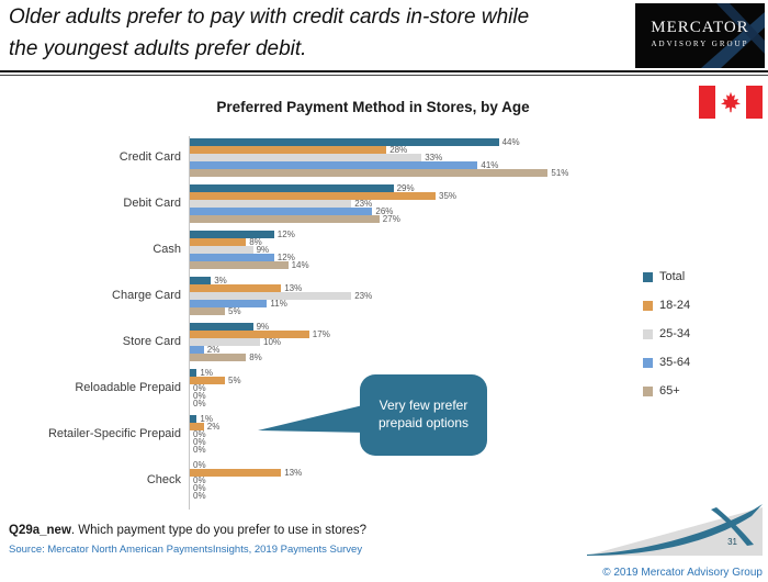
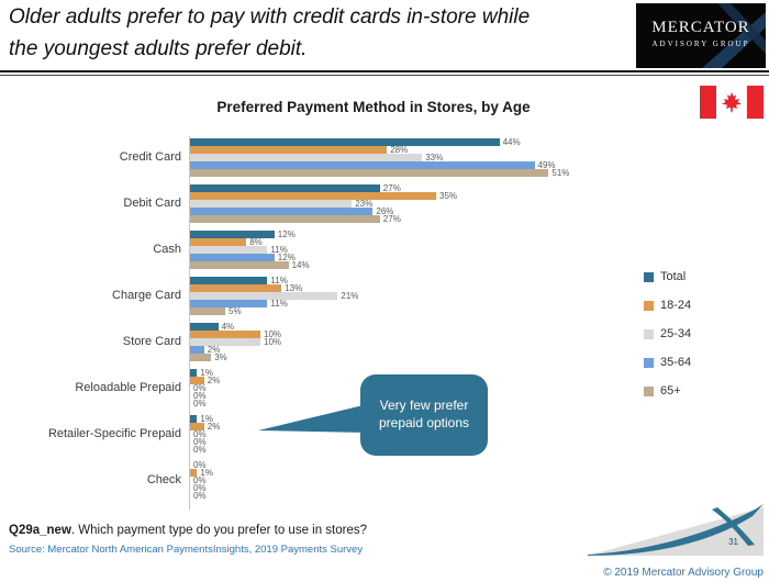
35-64/Credit Card: 41% -> 49%
Total/Debit Card: 29% -> 27%
25-34/Cash: 9% -> 11%
Total/Charge Card: 3% -> 11%
25-34/Charge Card: 23% -> 21%
Total/Store Card: 9% -> 4%
18-24/Store Card: 17% -> 10%
65+/Store Card: 8% -> 3%
18-24/Reloadable Prepaid: 5% -> 2%
18-24/Check: 13% -> 1%
